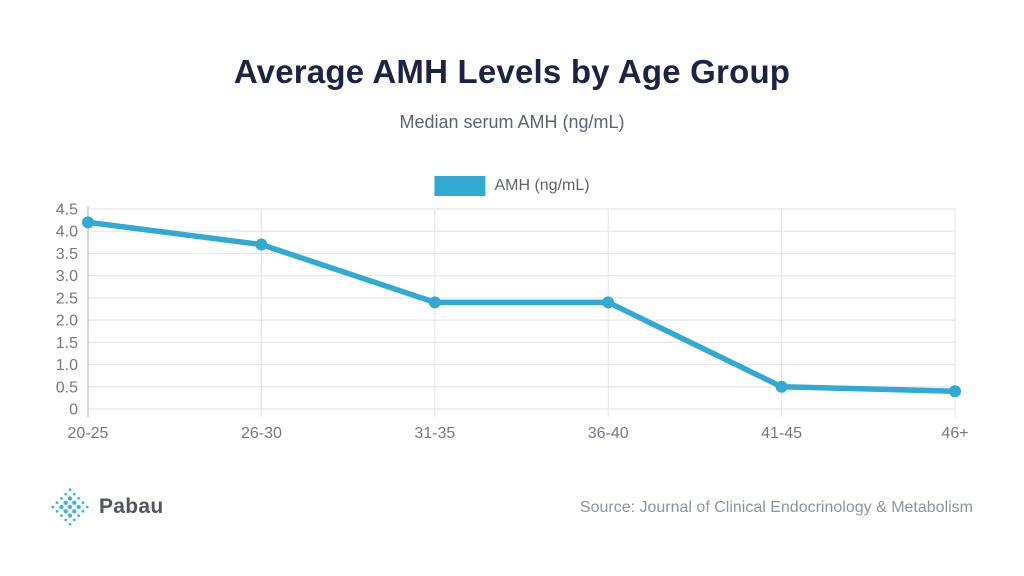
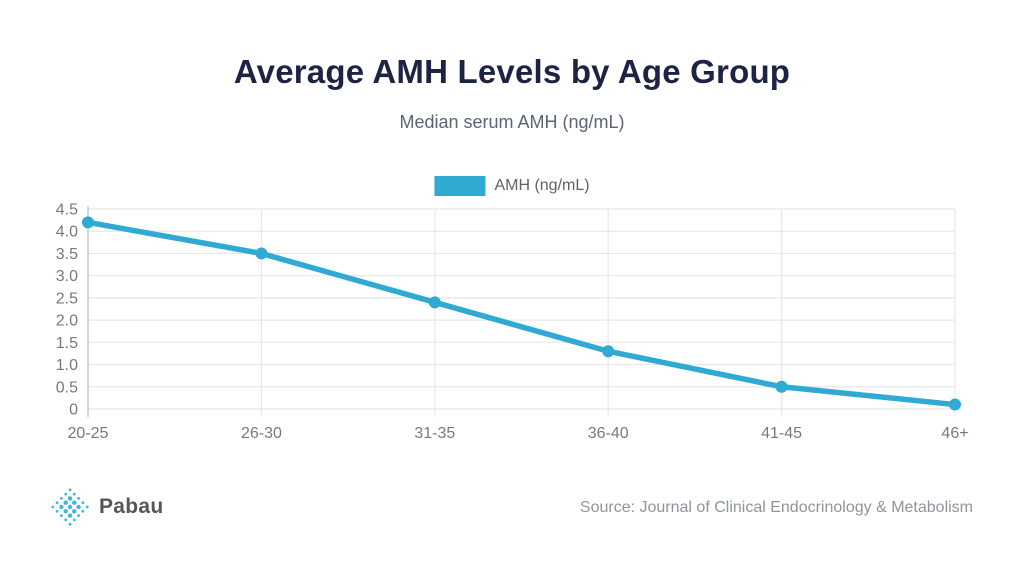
26-30: 3.7 -> 3.5
36-40: 2.4 -> 1.3
46+: 0.4 -> 0.1
